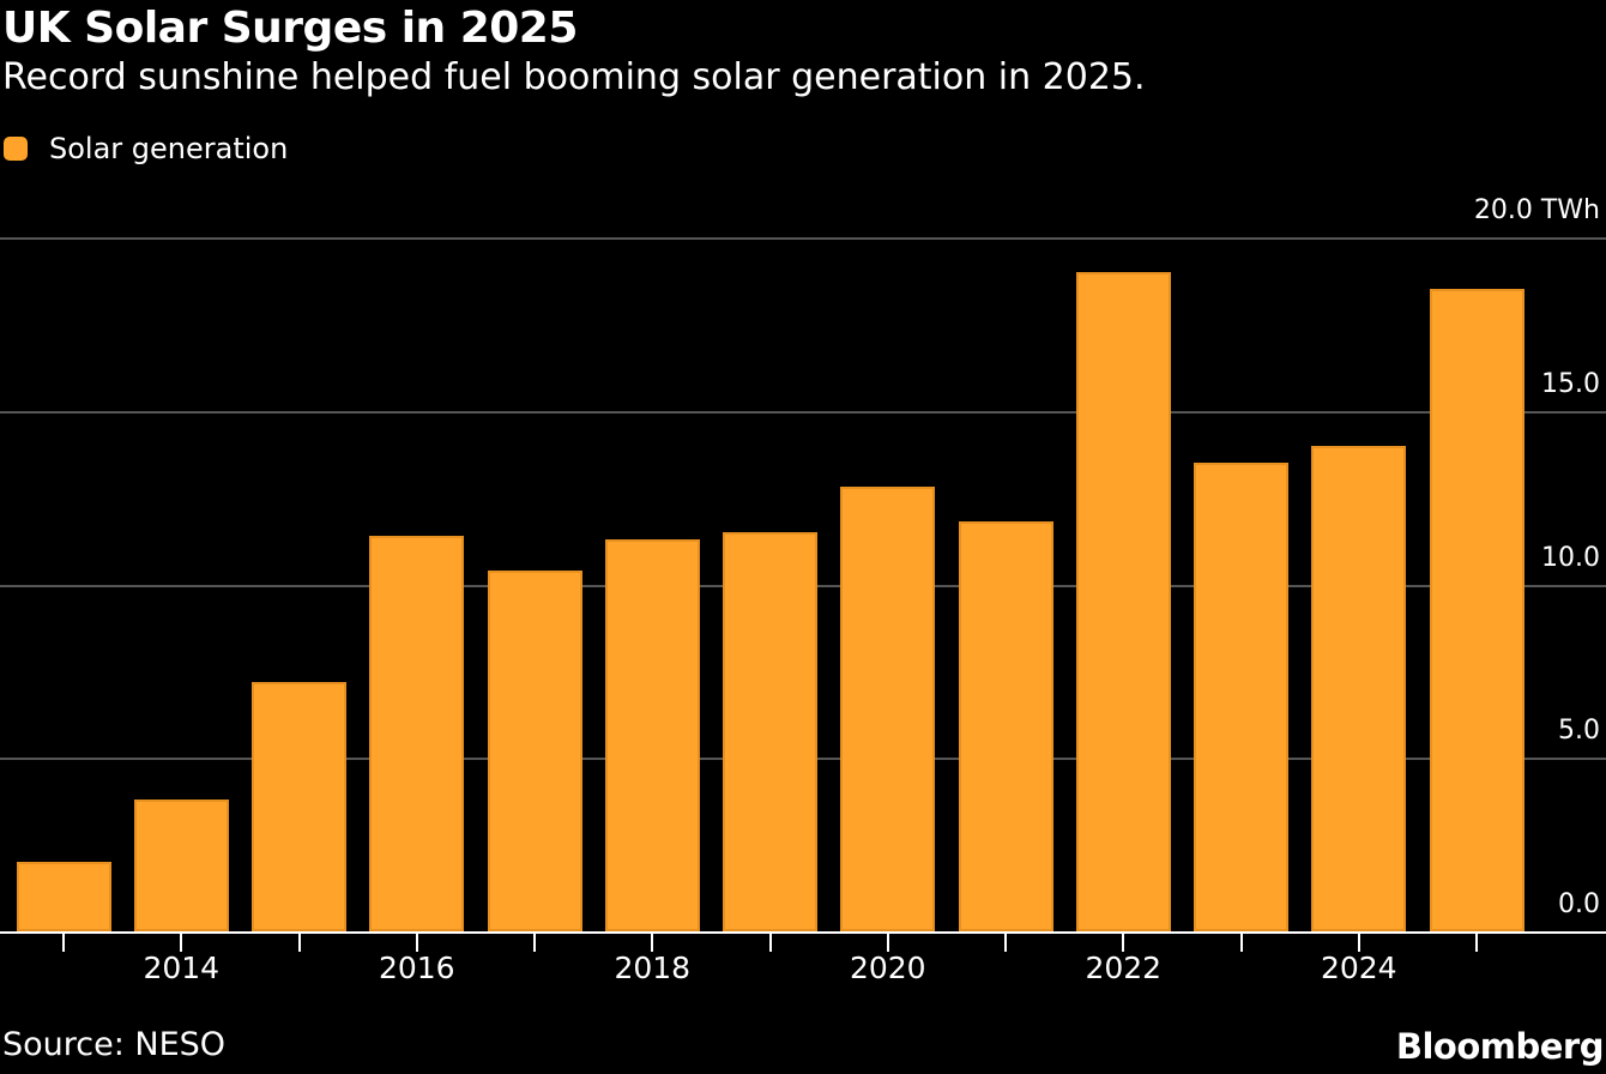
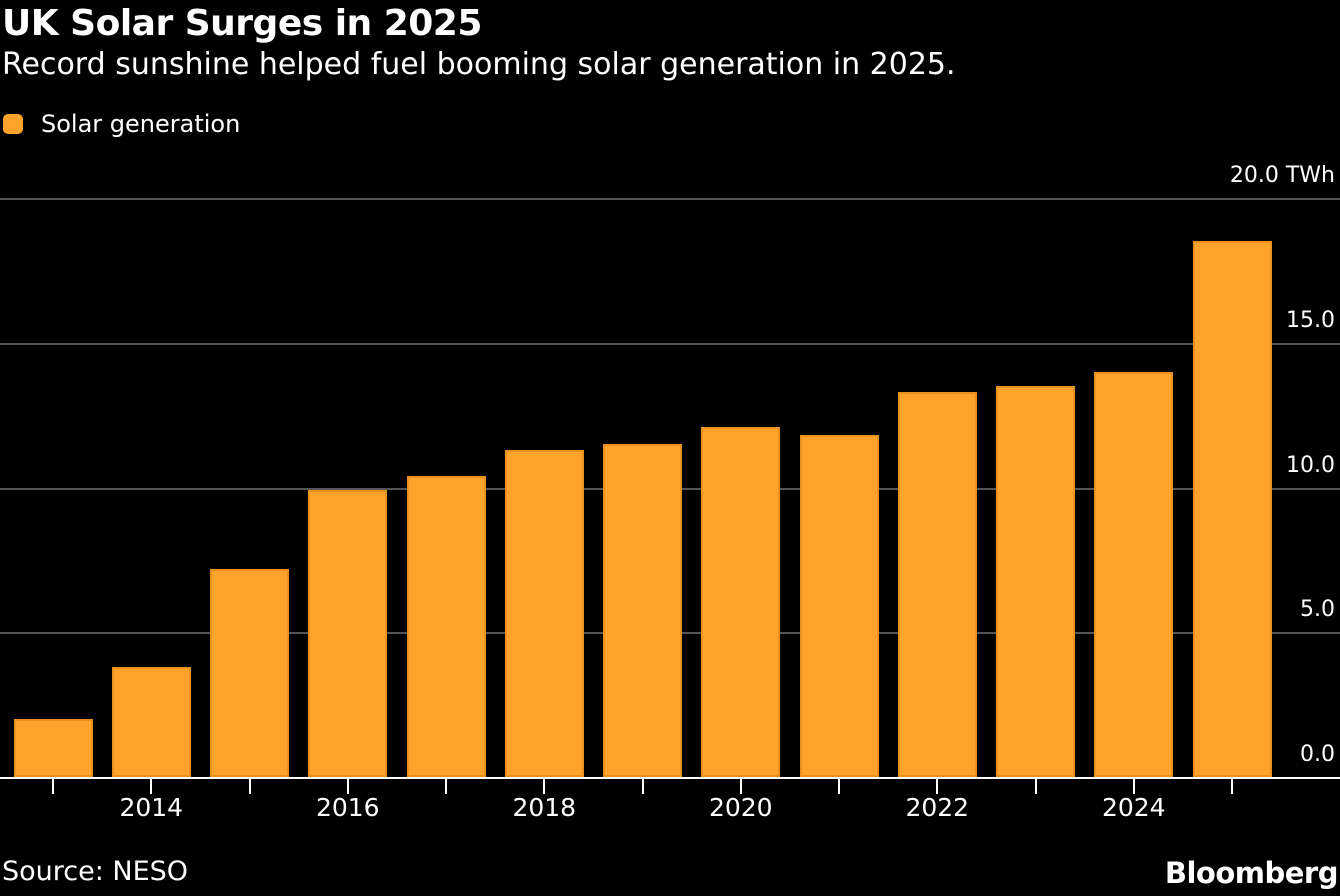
2016: 11.4 -> 9.9
2020: 12.8 -> 12.1
2022: 19.0 -> 13.3
